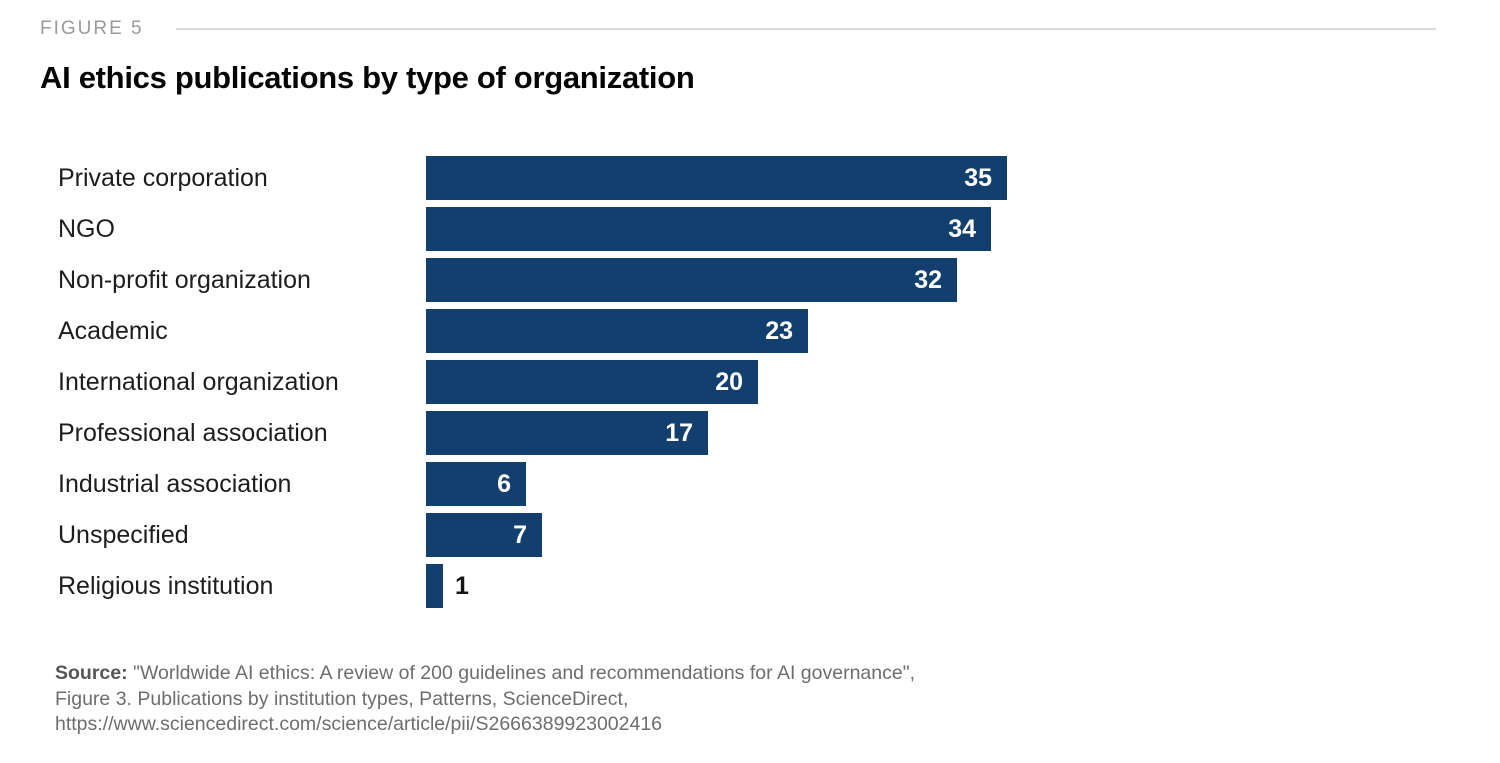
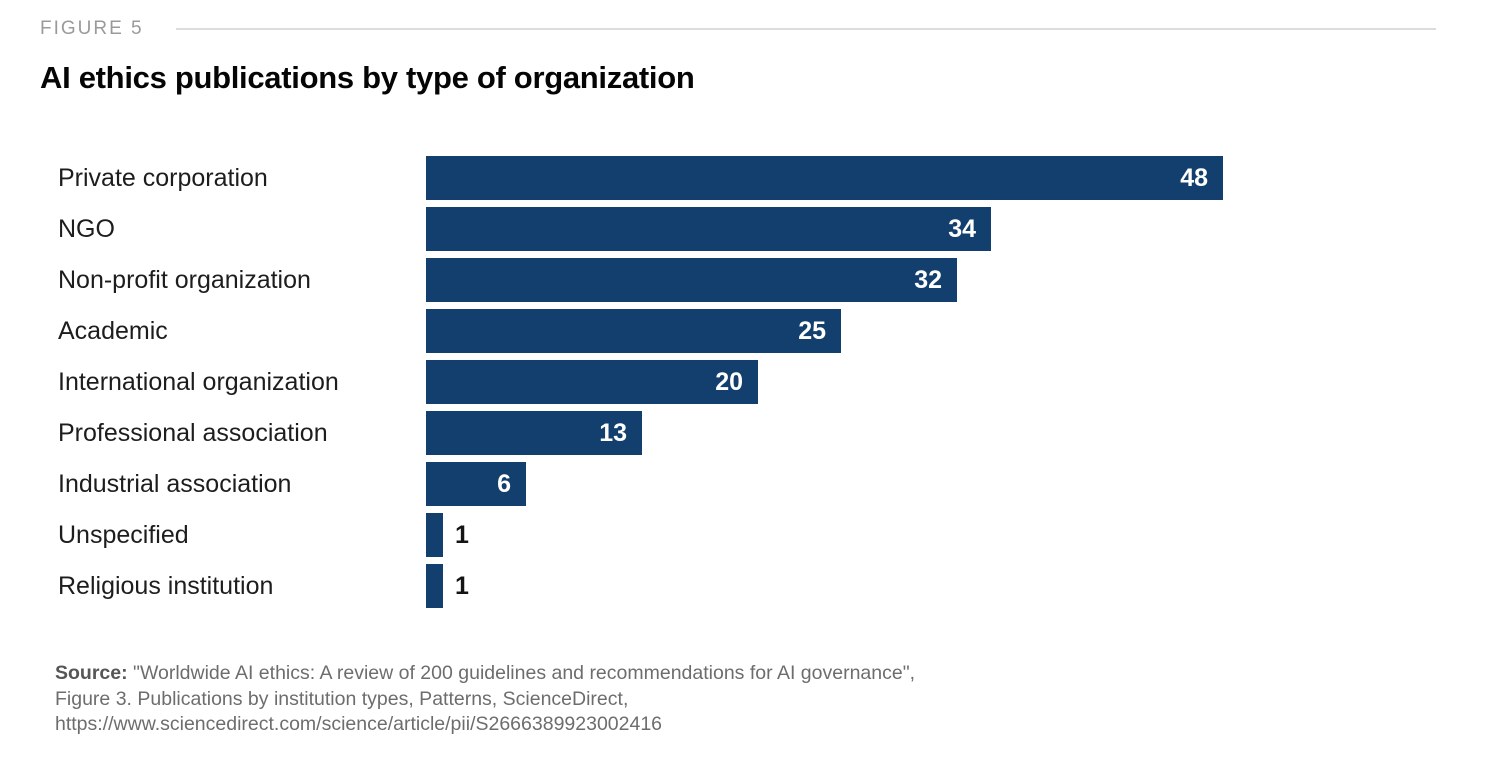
Private corporation: 35 -> 48
Academic: 23 -> 25
Professional association: 17 -> 13
Unspecified: 7 -> 1
